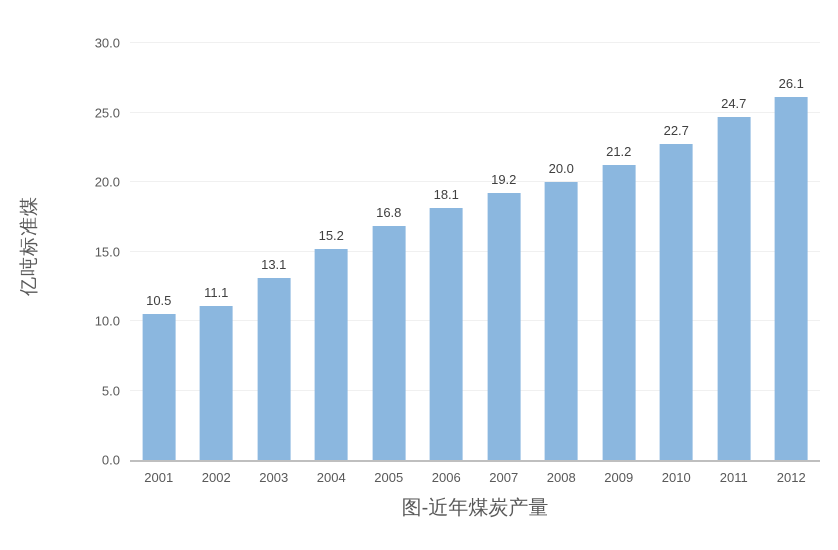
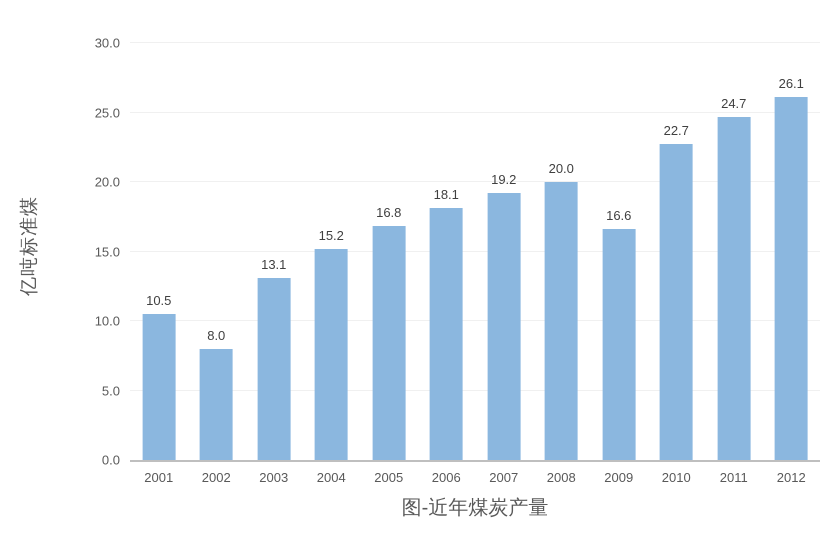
2002: 11.1 -> 8.0
2009: 21.2 -> 16.6
